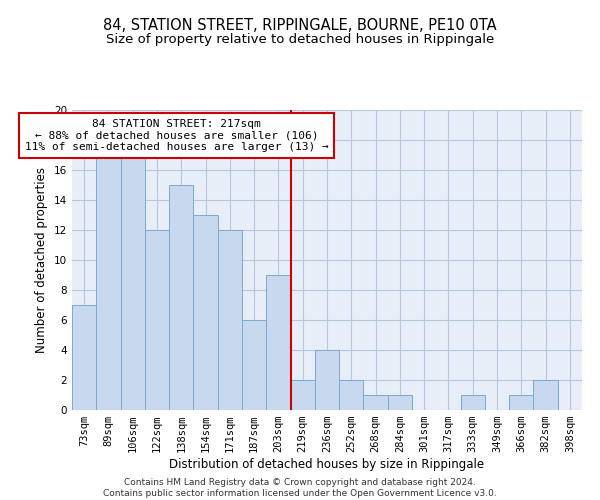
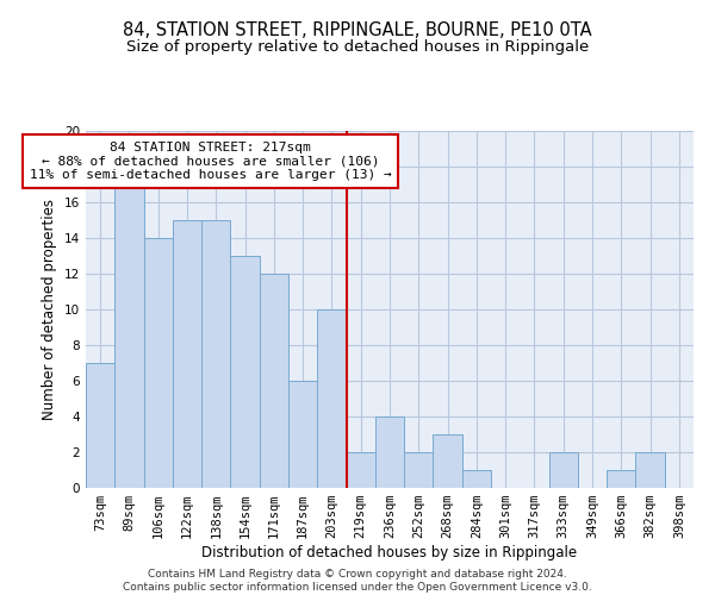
106sqm: 17 -> 14
122sqm: 12 -> 15
203sqm: 9 -> 10
268sqm: 1 -> 3
333sqm: 1 -> 2
